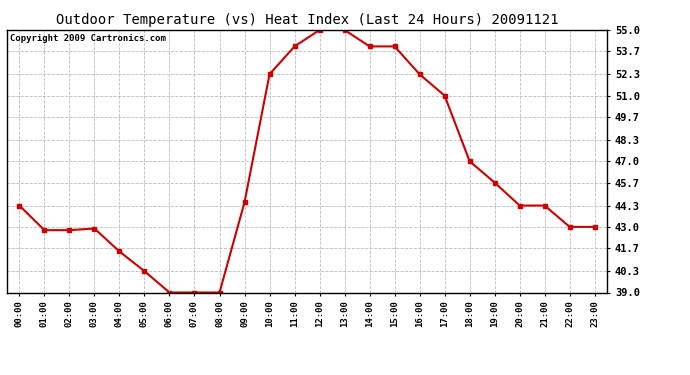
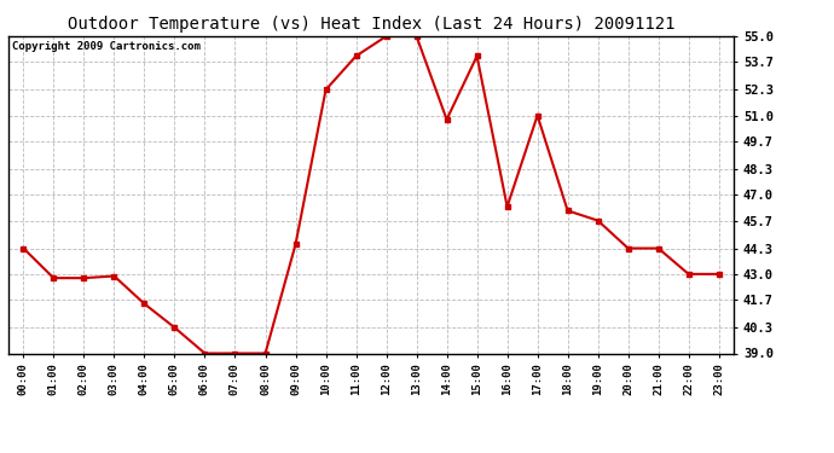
14:00: 54.0 -> 50.8
16:00: 52.3 -> 46.4
18:00: 47.0 -> 46.2
